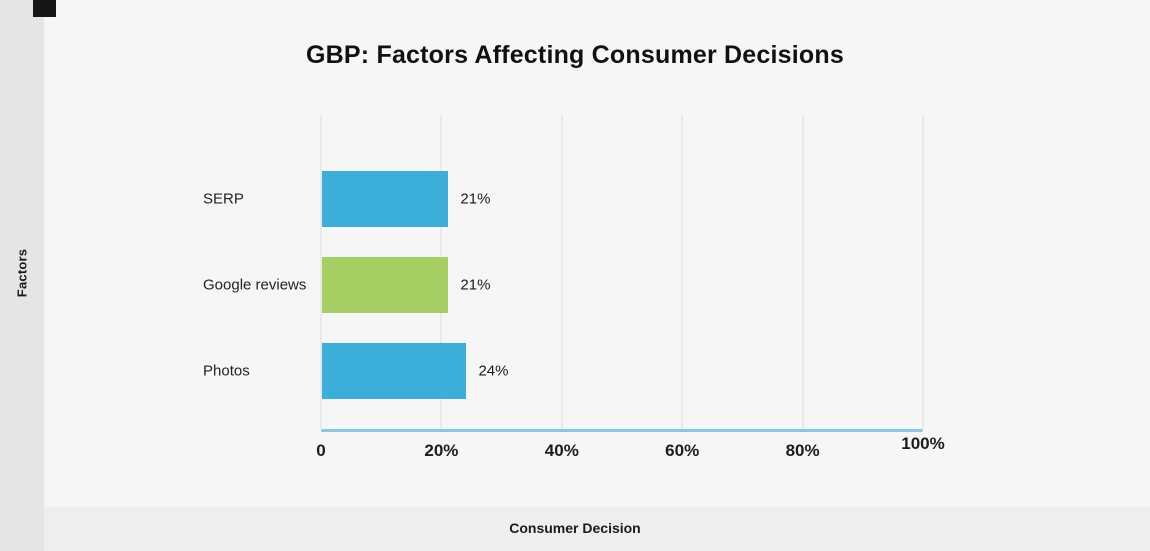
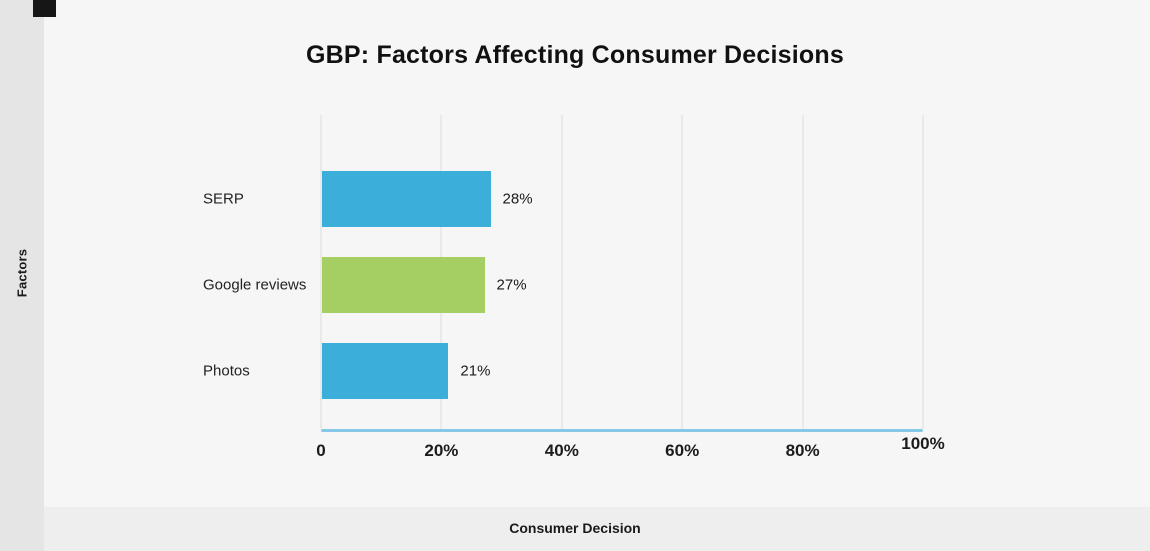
SERP: 21% -> 28%
Google reviews: 21% -> 27%
Photos: 24% -> 21%
